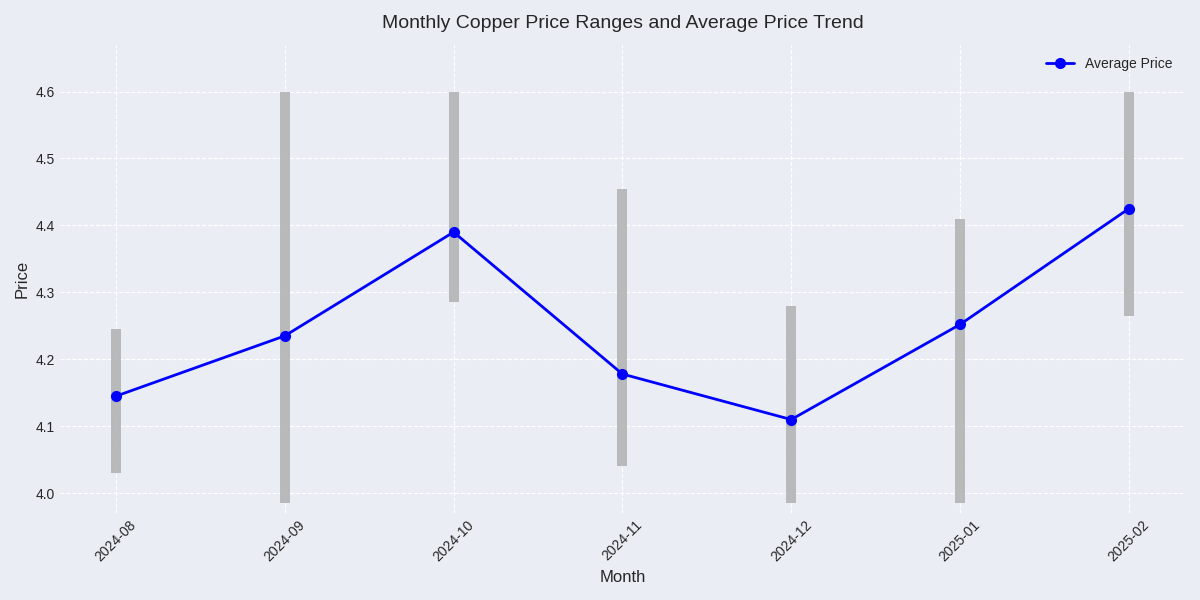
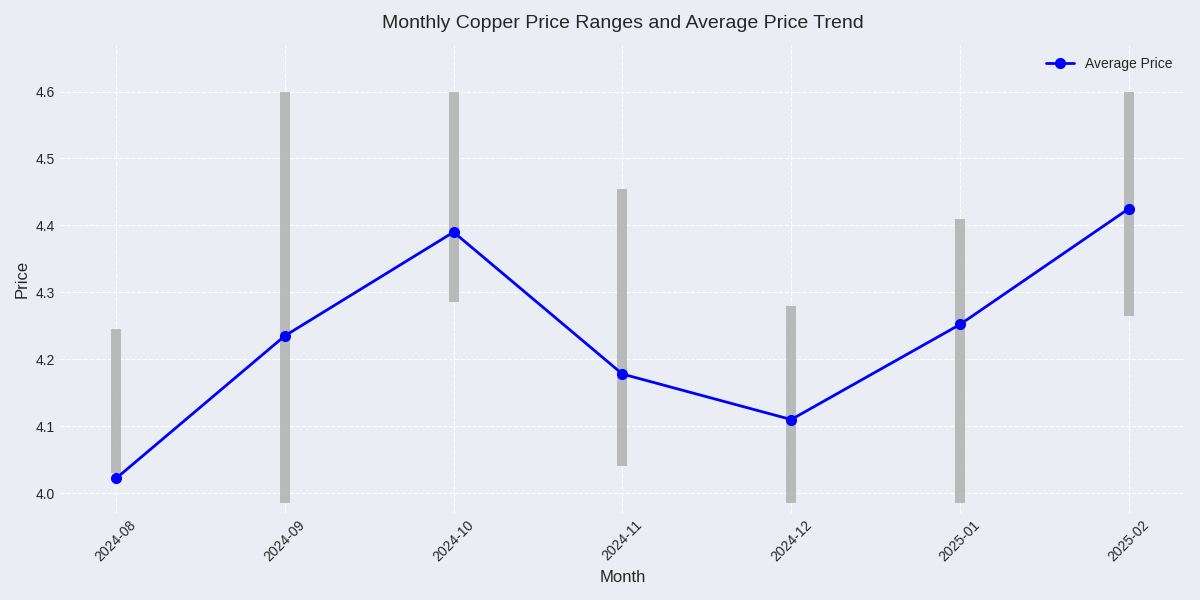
2024-08: 4.145 -> 4.022
